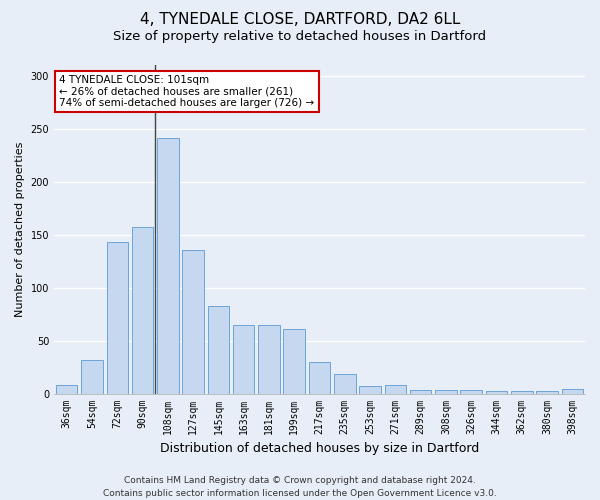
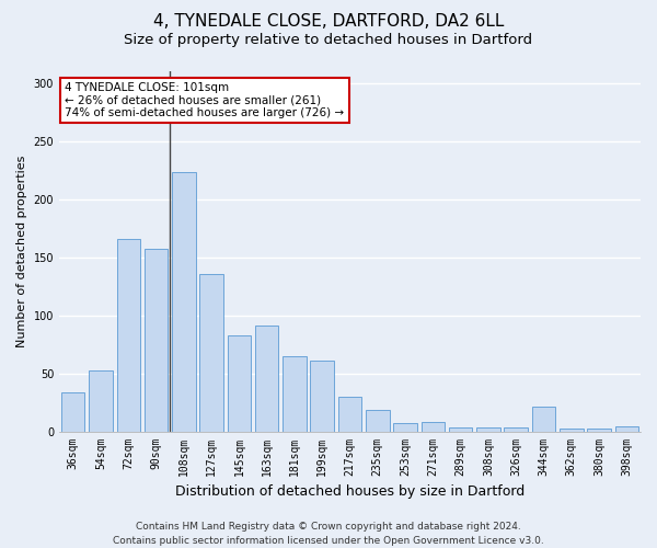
36sqm: 8 -> 34
54sqm: 32 -> 52
72sqm: 143 -> 166
108sqm: 241 -> 223
163sqm: 65 -> 91
344sqm: 2 -> 21
